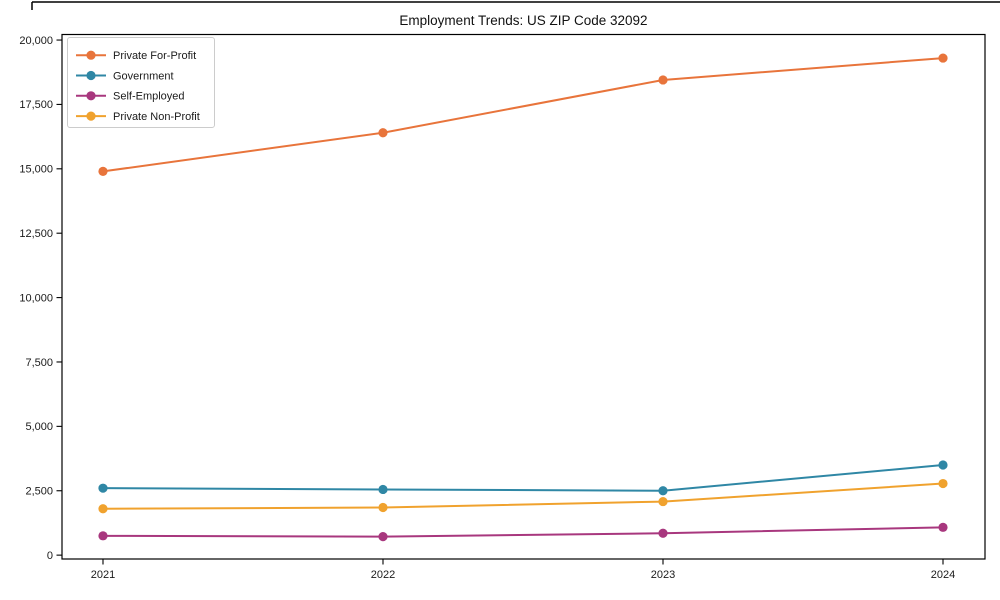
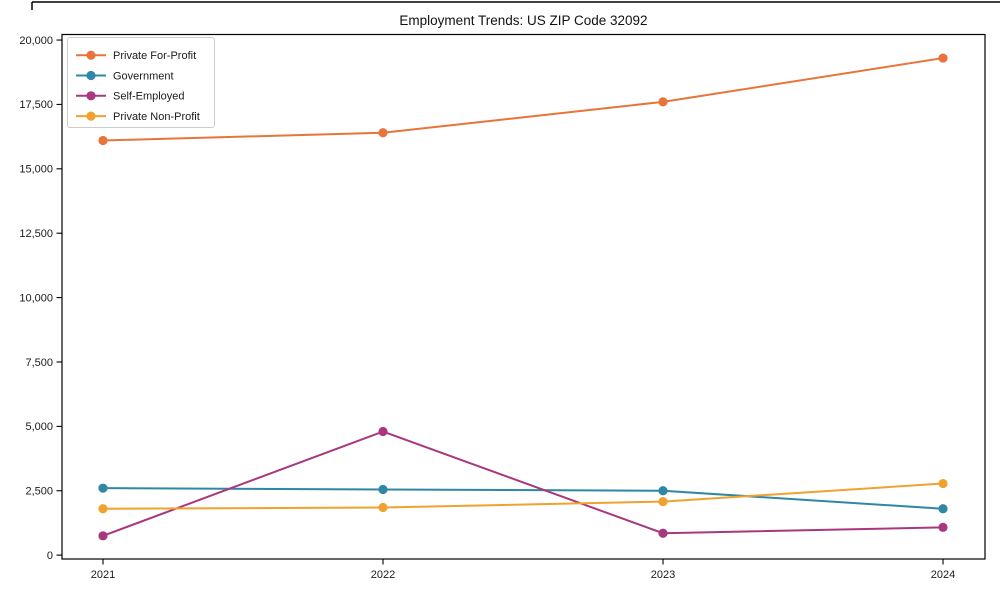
Private For-Profit/2021: 14900 -> 16100
Self-Employed/2022: 700 -> 4800
Private For-Profit/2023: 18400 -> 17600
Government/2024: 3500 -> 1800
